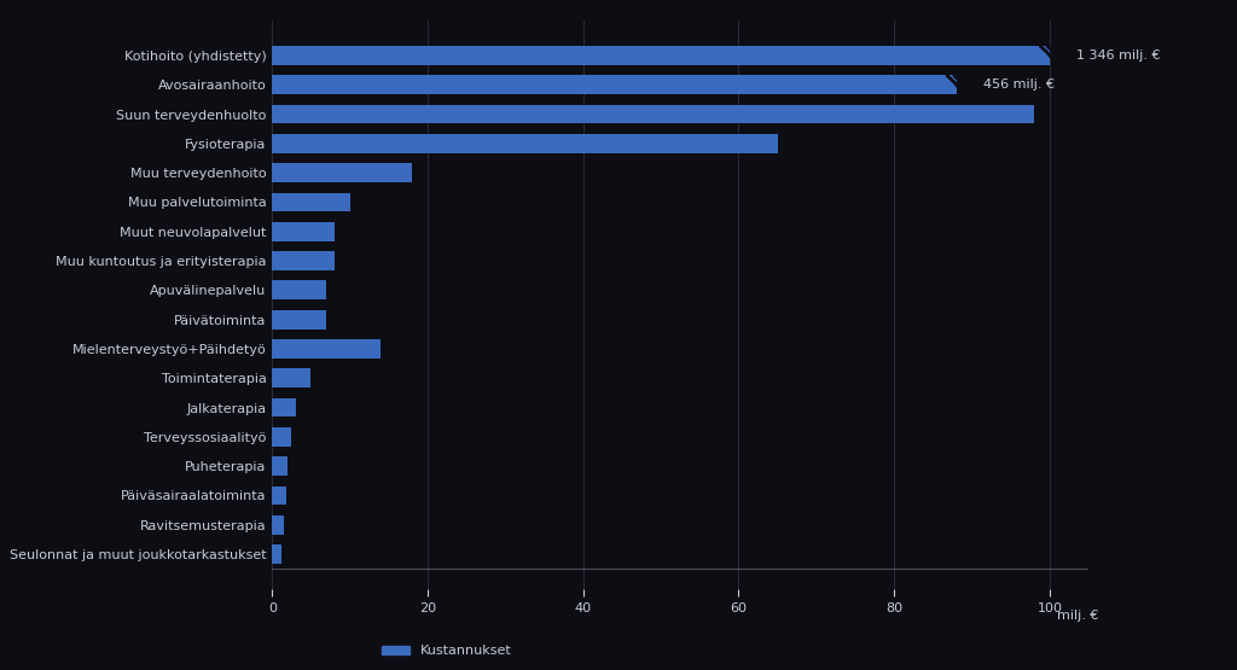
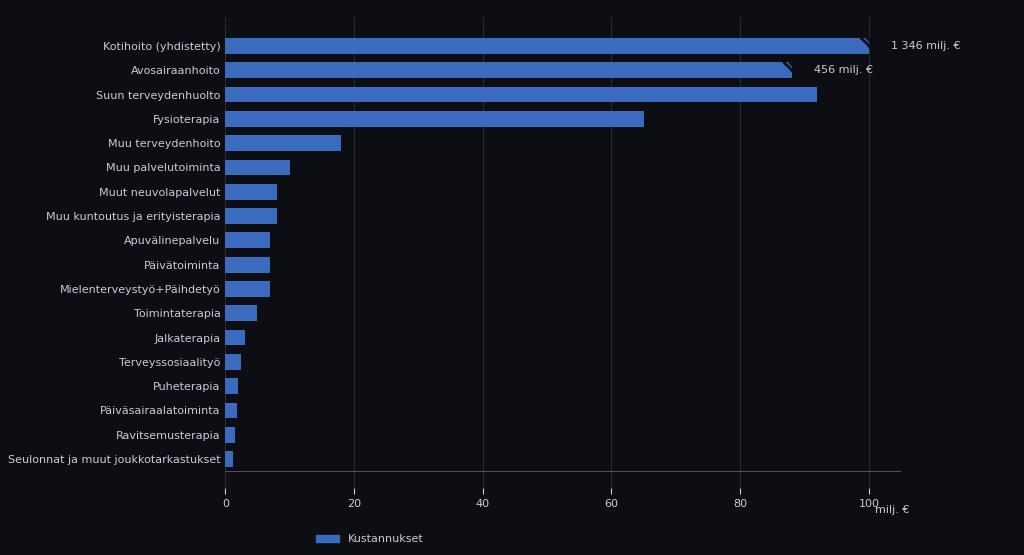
Kustannukset/Suun terveydenhuolto: 98.0 -> 92.0
Kustannukset/Mielenterveystyö+Päihdetyö: 14.0 -> 7.0
